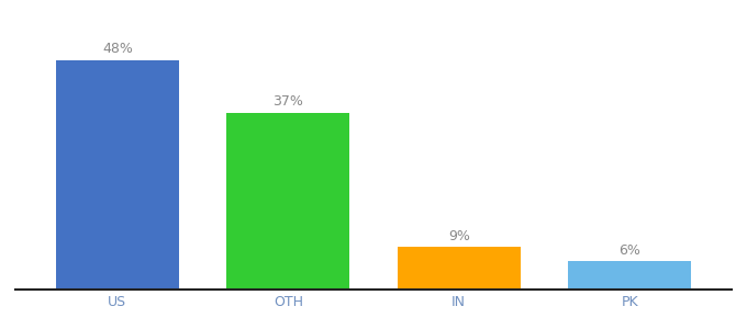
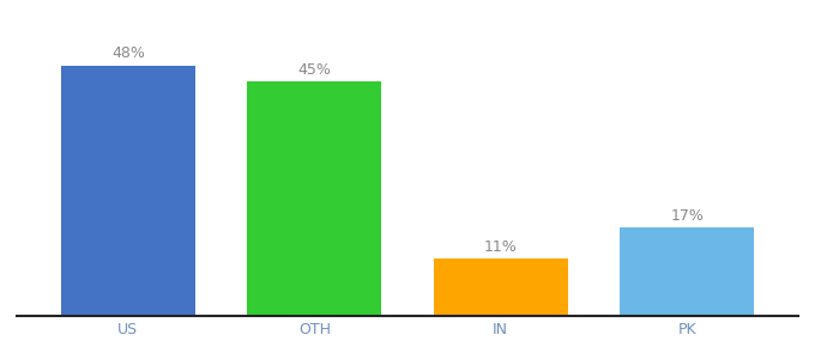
OTH: 37% -> 45%
IN: 9% -> 11%
PK: 6% -> 17%
